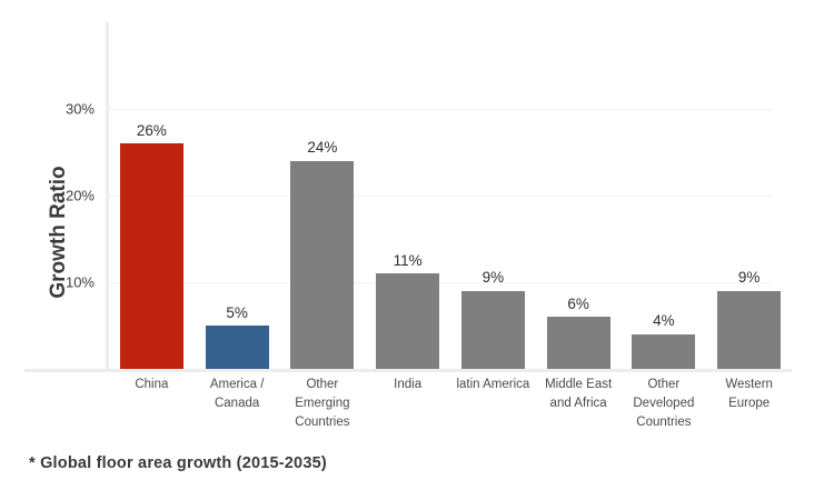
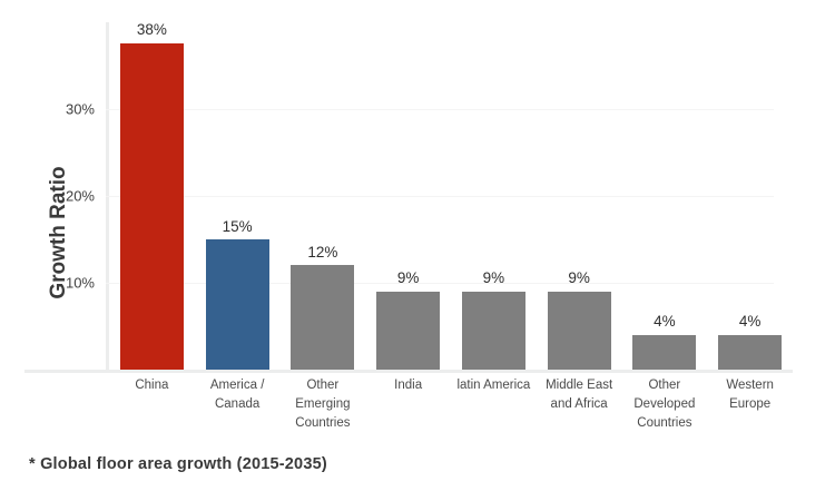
China: 26% -> 38%
America / Canada: 5% -> 15%
Other Emerging Countries: 24% -> 12%
India: 11% -> 9%
Middle East and Africa: 6% -> 9%
Western Europe: 9% -> 4%
